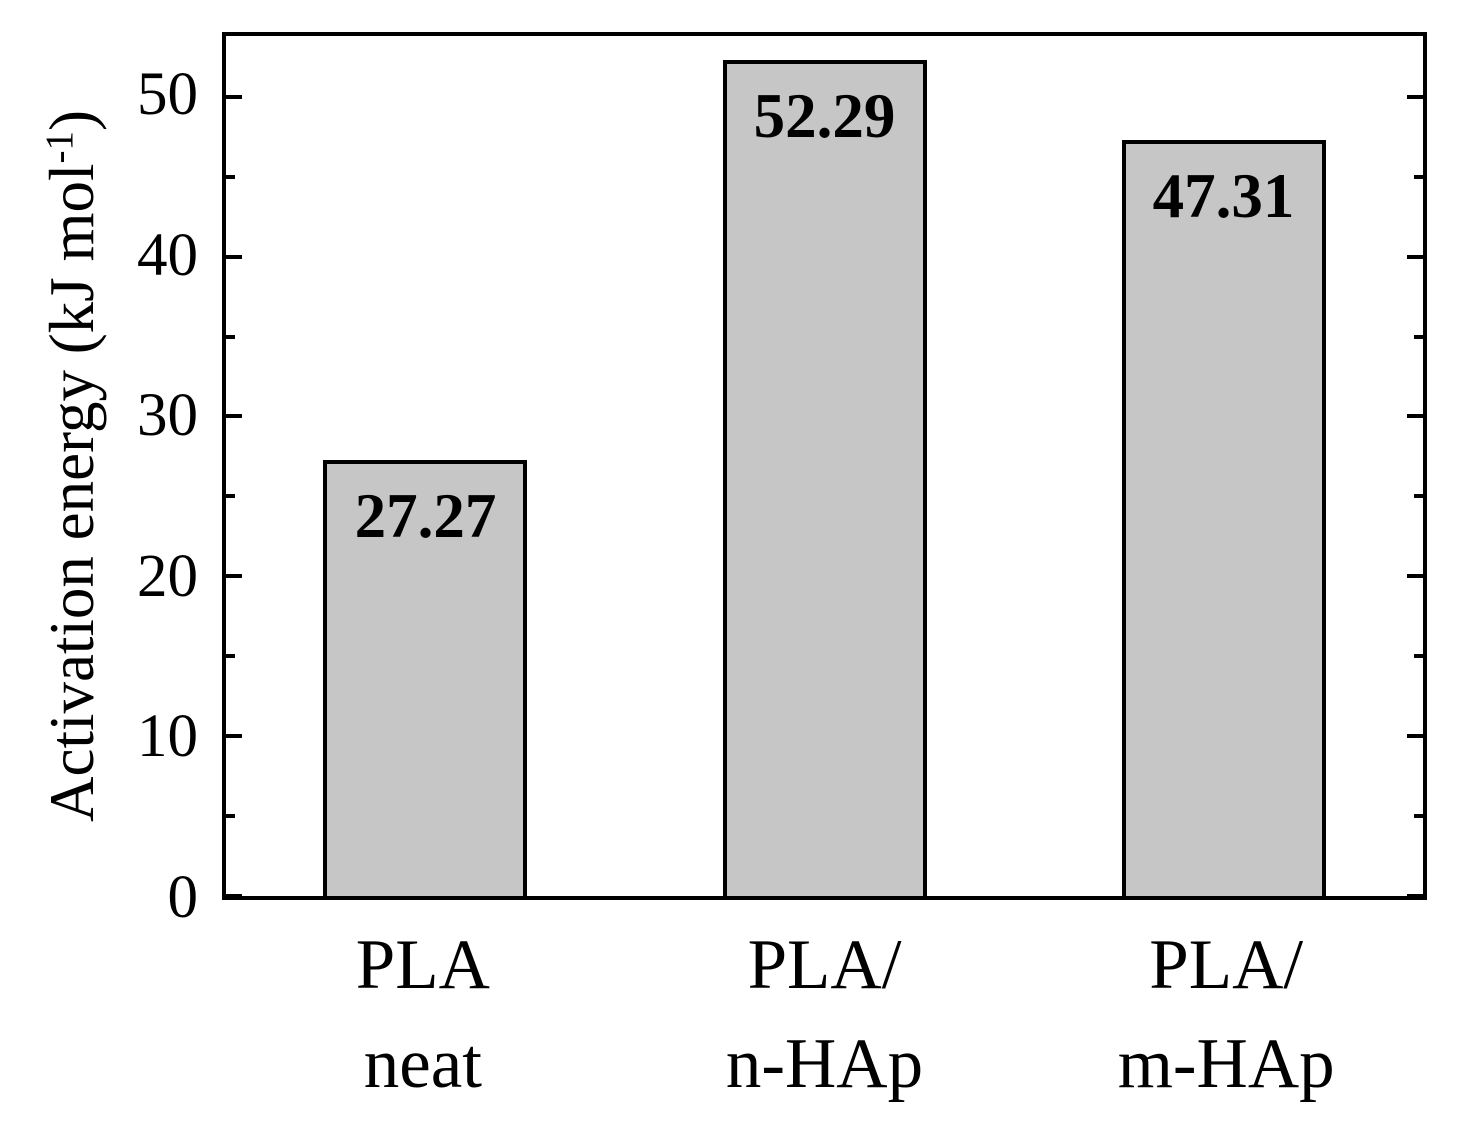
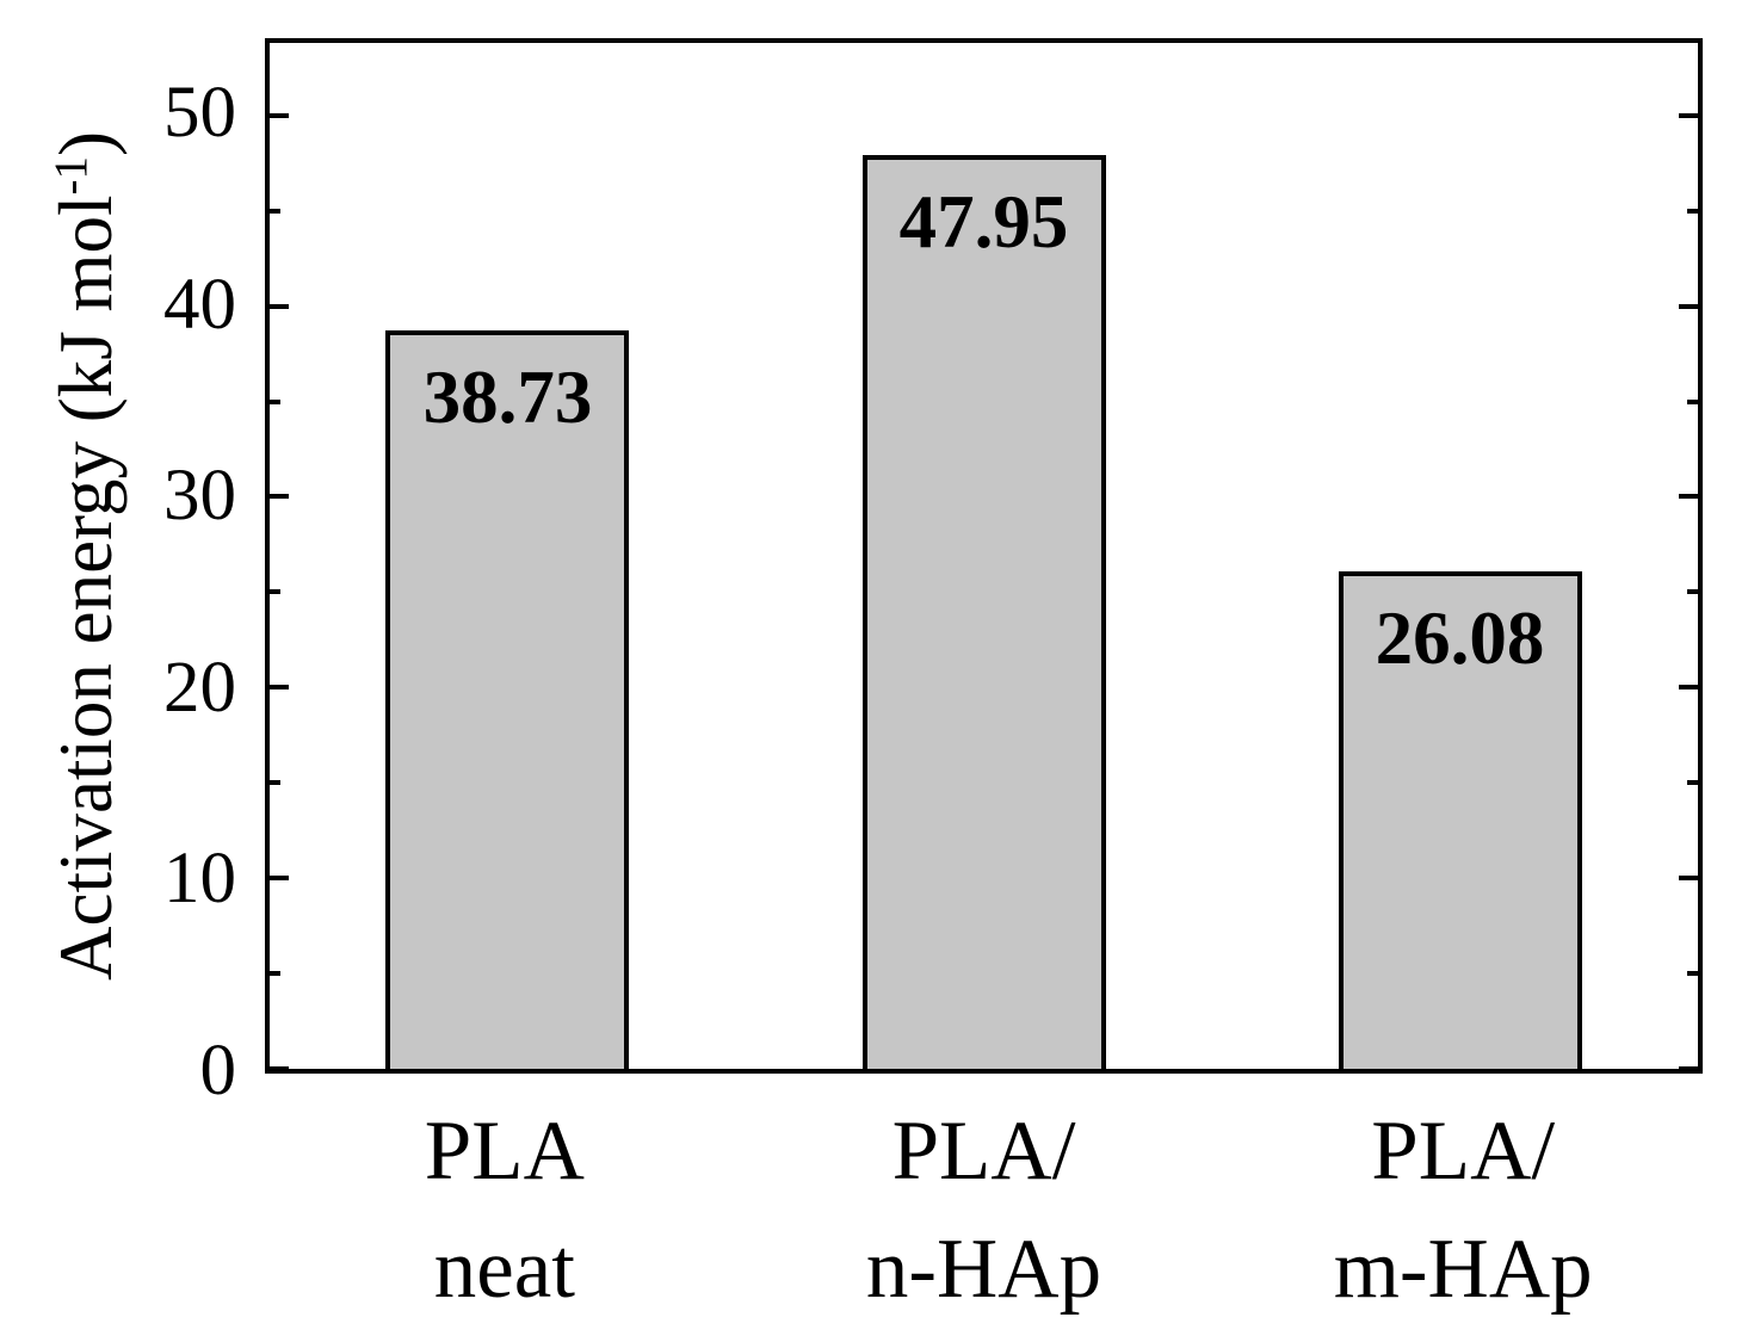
PLA neat: 27.27 -> 38.73
PLA/ n-HAp: 52.29 -> 47.95
PLA/ m-HAp: 47.31 -> 26.08
